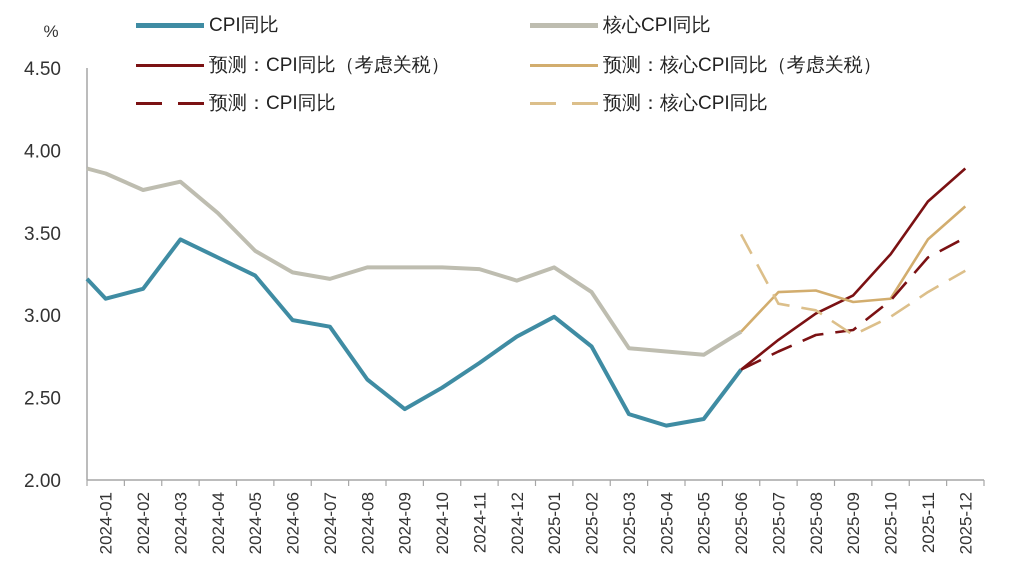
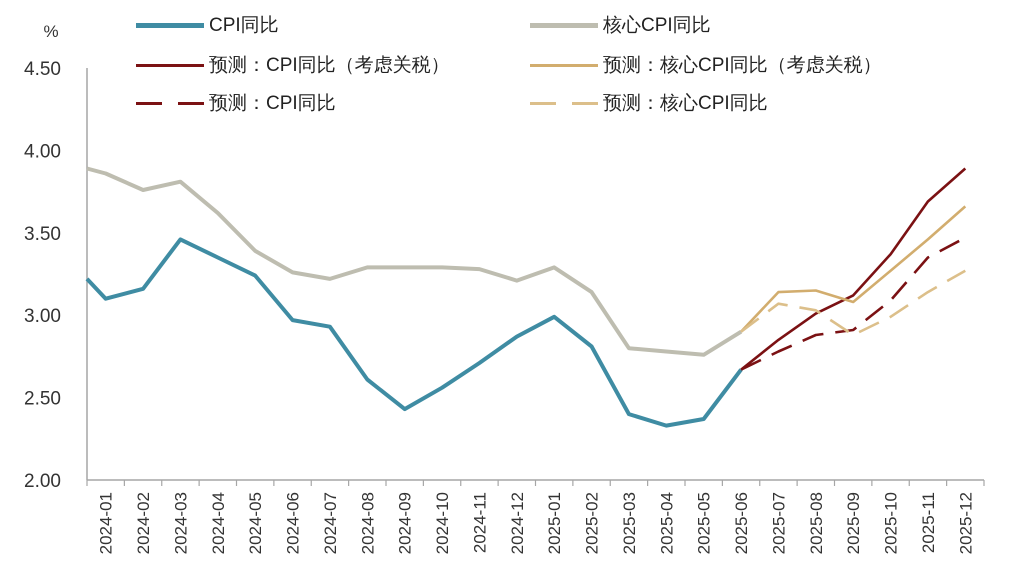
预测：核心CPI同比/2025-06: 3.49 -> 2.90
预测：核心CPI同比（考虑关税）/2025-10: 3.10 -> 3.27
